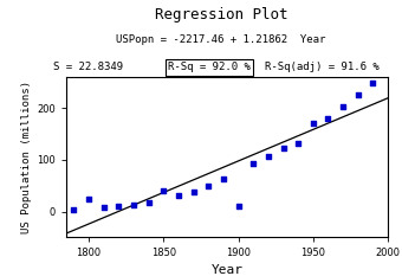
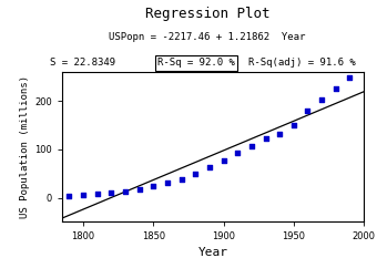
1800: 25 -> 5
1850: 40 -> 23
1900: 10 -> 76
1950: 170 -> 151
